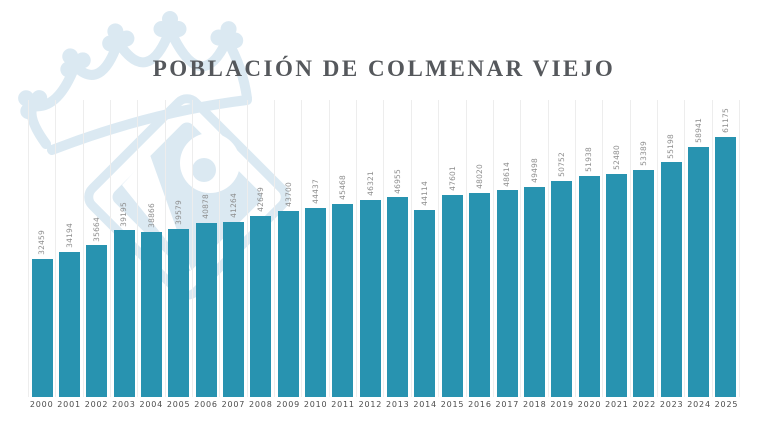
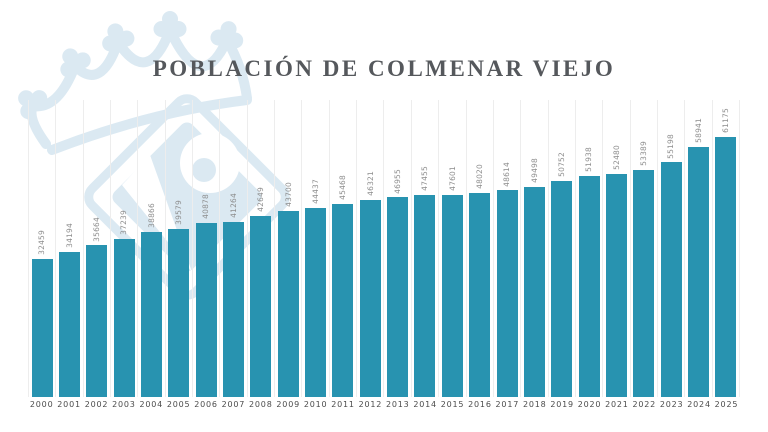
2003: 39195 -> 37239
2014: 44114 -> 47455
